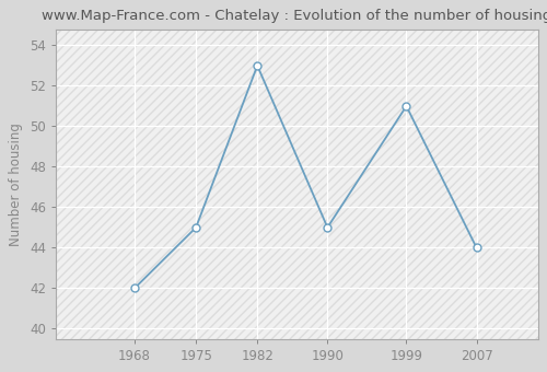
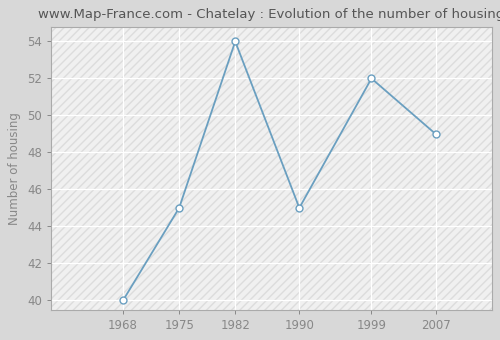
1968: 42 -> 40
1982: 53 -> 54
1999: 51 -> 52
2007: 44 -> 49
